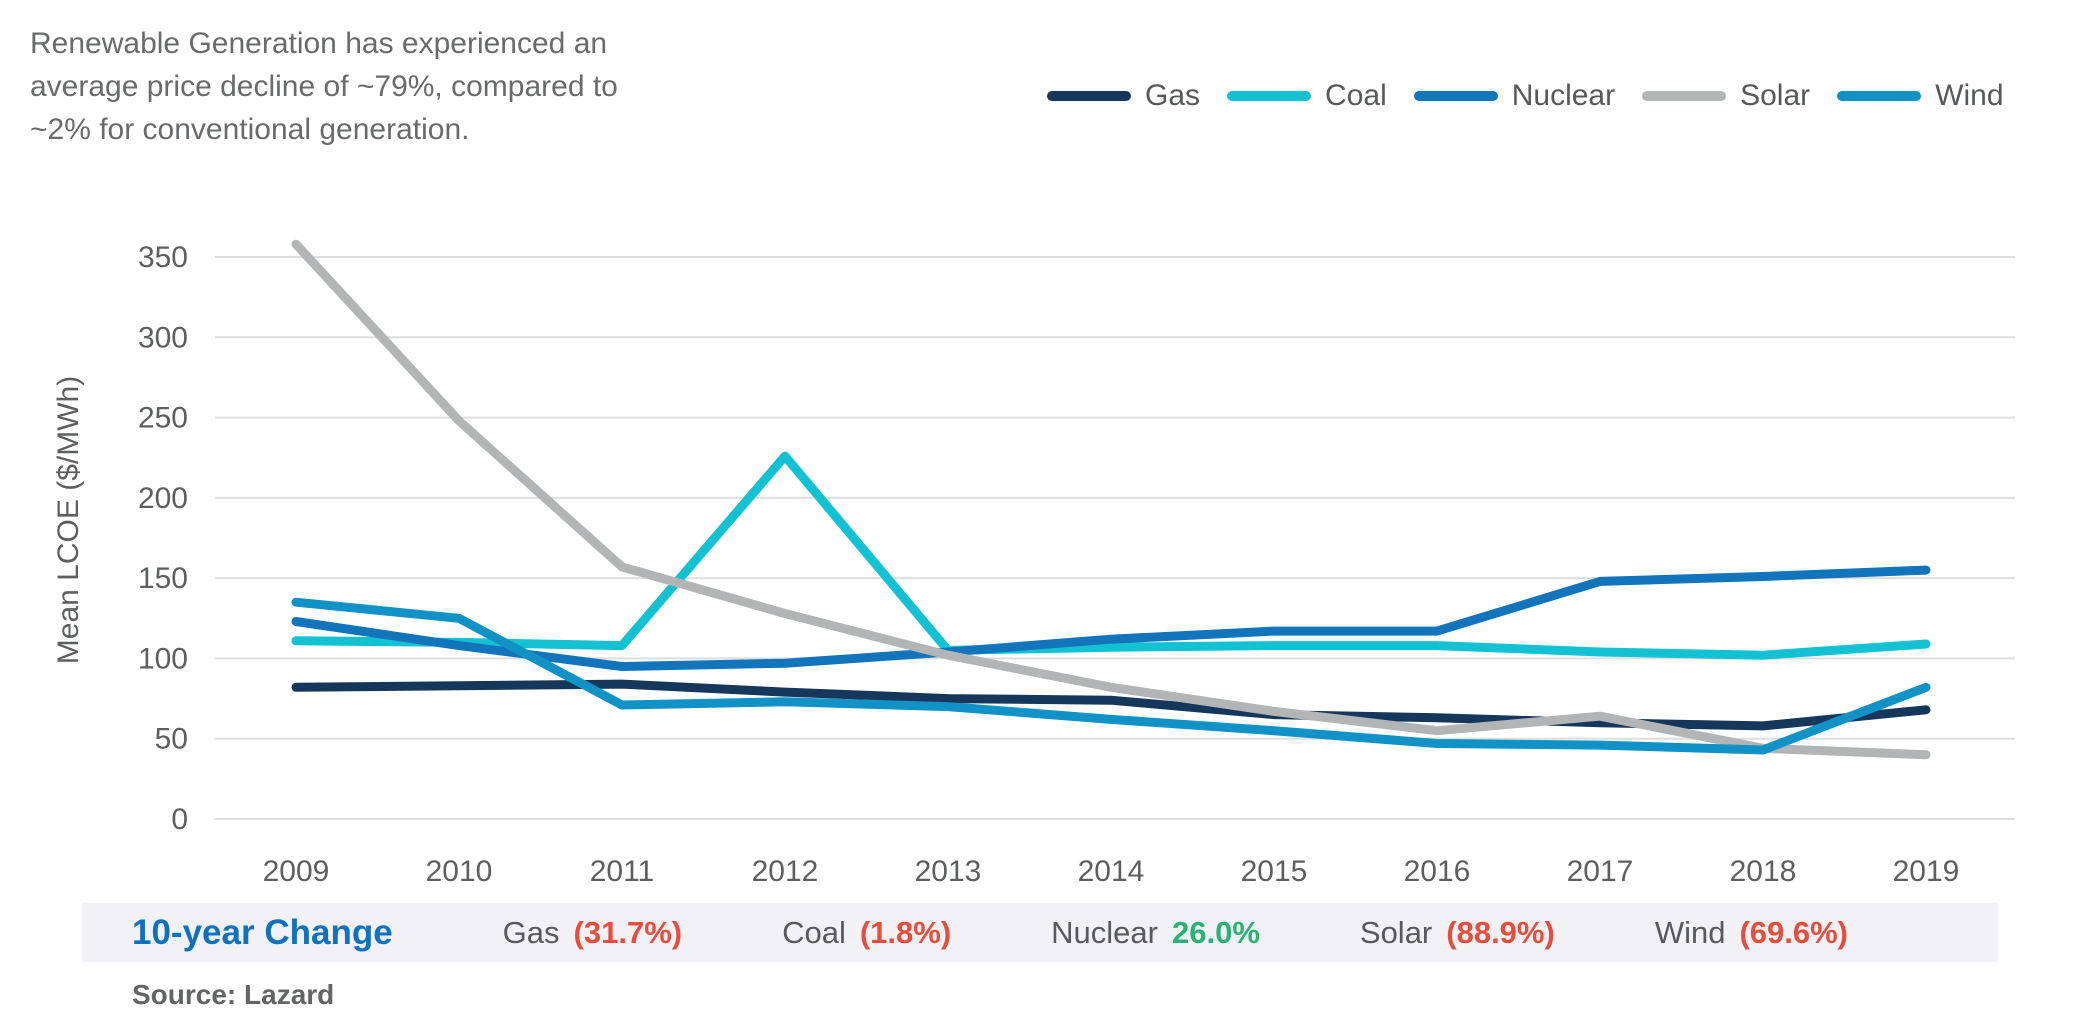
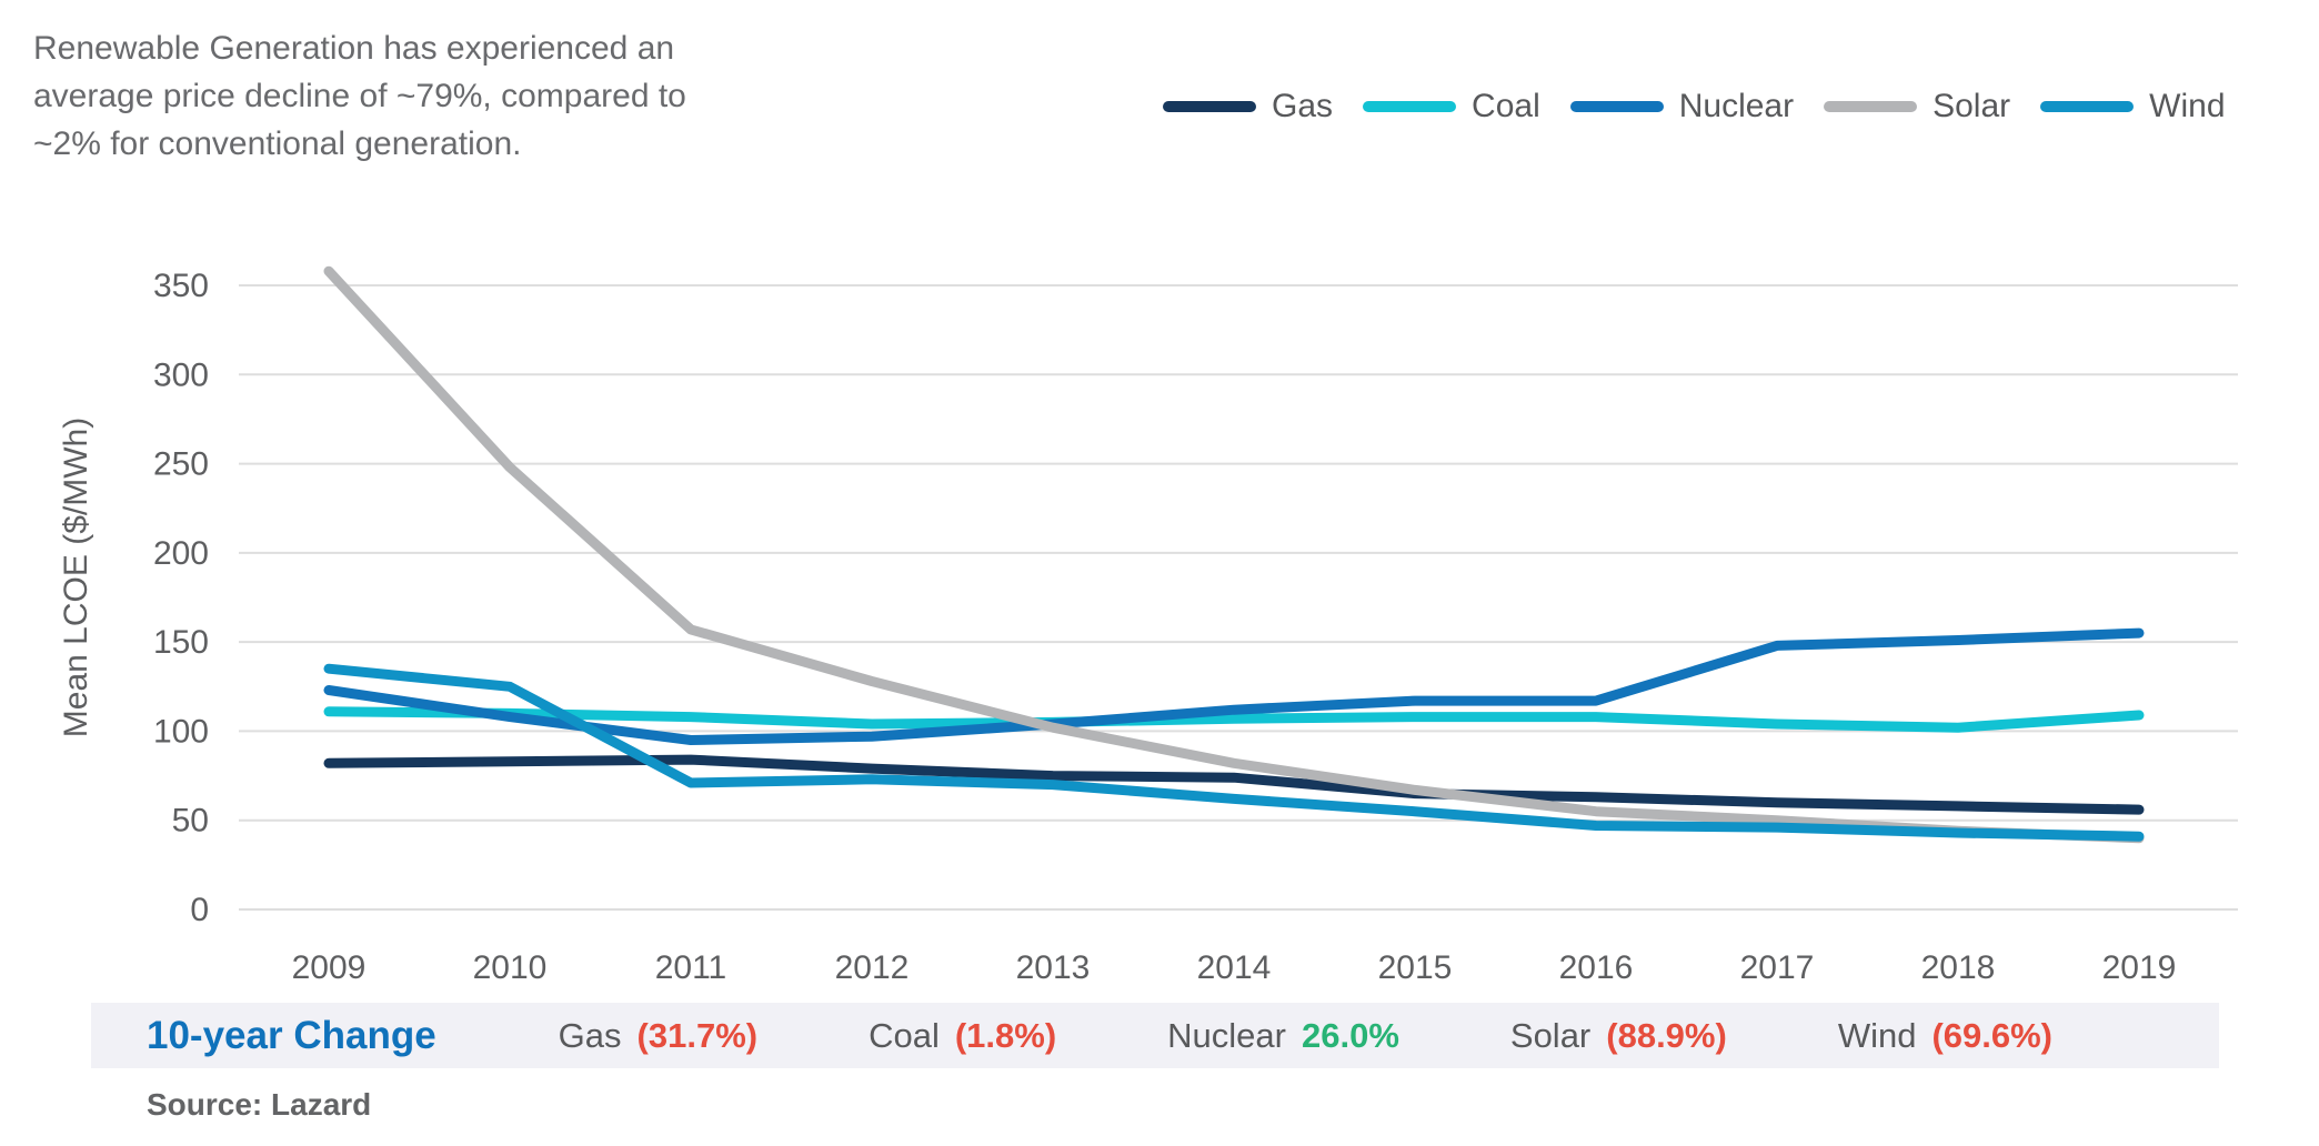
Coal/2012: 226 -> 104
Solar/2017: 64 -> 50
Gas/2019: 68 -> 56
Wind/2019: 82 -> 41
